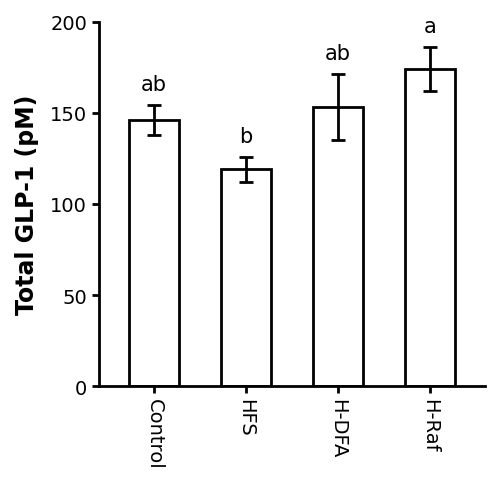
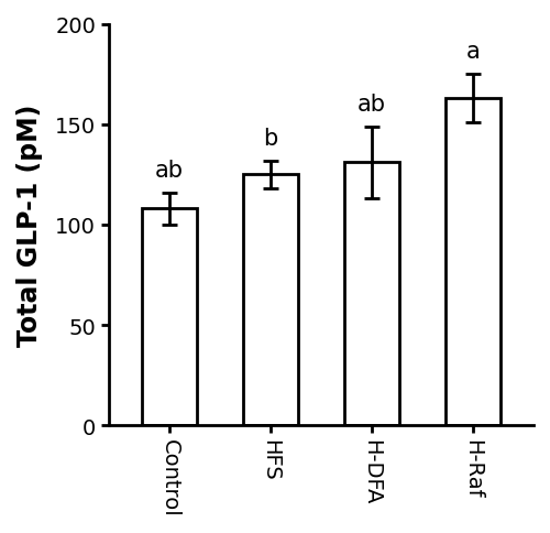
Control: 146 -> 108
HFS: 119 -> 125
H-DFA: 153 -> 131
H-Raf: 174 -> 163
